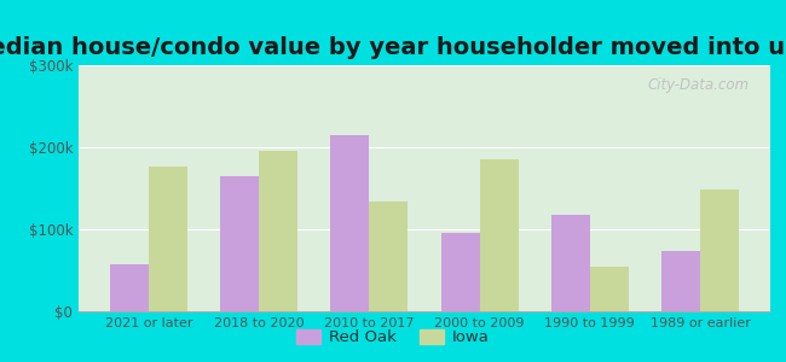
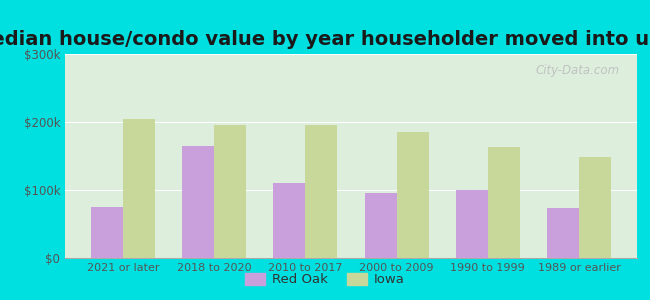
Red Oak/2021 or later: $58k -> $75k
Iowa/2021 or later: $176k -> $205k
Red Oak/2010 to 2017: $214k -> $110k
Iowa/2010 to 2017: $134k -> $195k
Red Oak/1990 to 1999: $118k -> $100k
Iowa/1990 to 1999: $54k -> $163k
